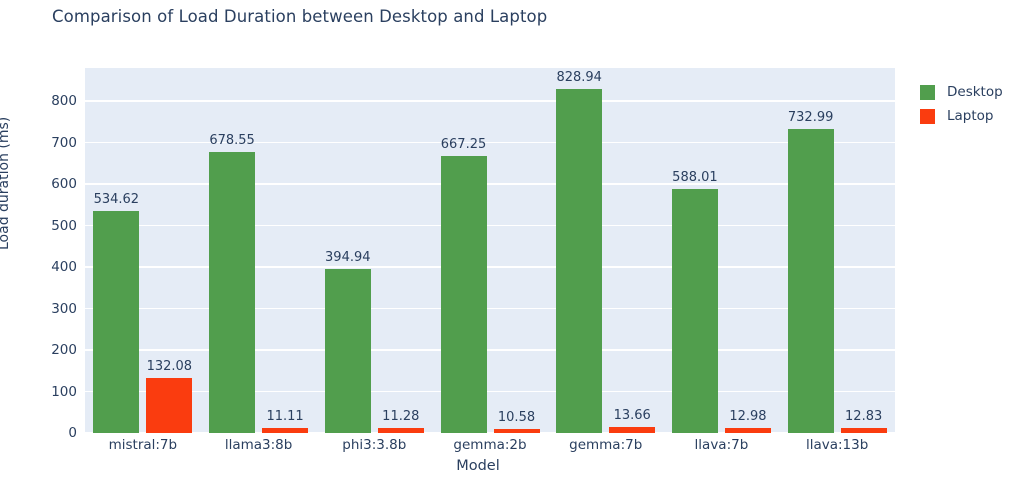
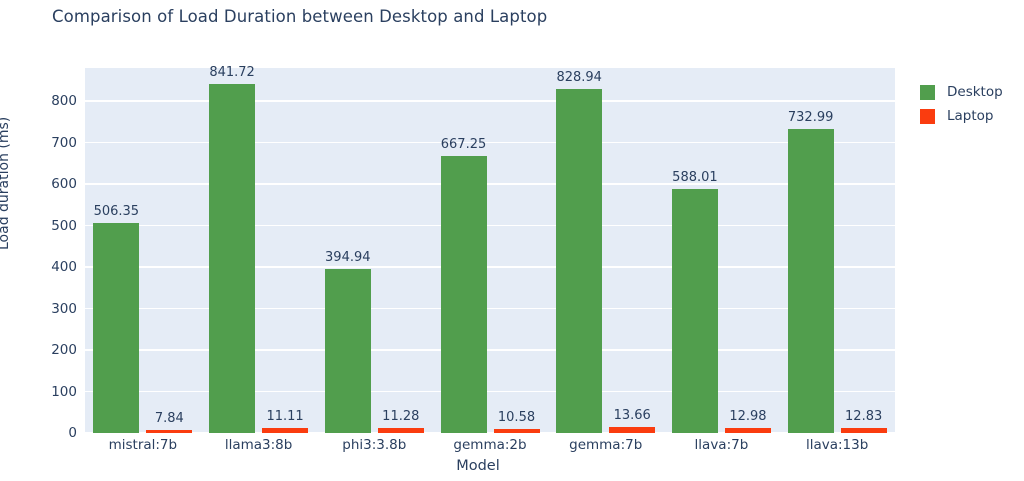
Desktop/mistral:7b: 534.62 -> 506.35
Laptop/mistral:7b: 132.08 -> 7.84
Desktop/llama3:8b: 678.55 -> 841.72
